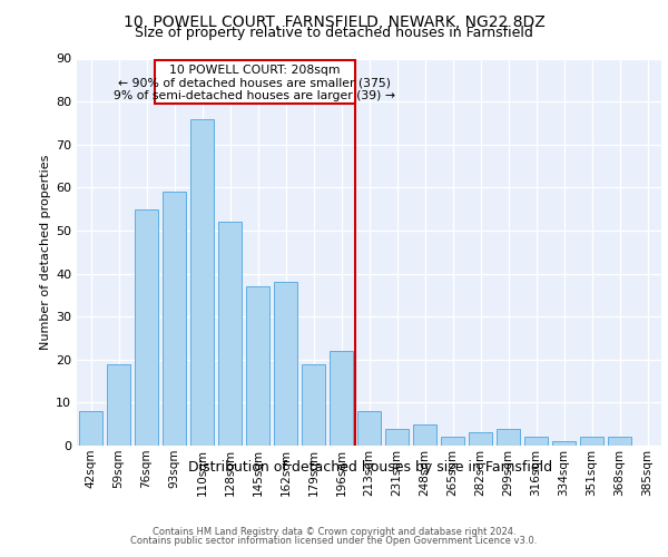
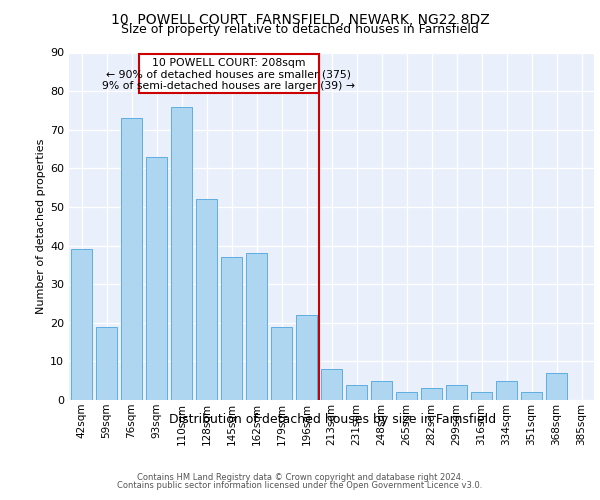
42sqm: 8 -> 39
76sqm: 55 -> 73
93sqm: 59 -> 63
334sqm: 1 -> 5
368sqm: 2 -> 7
